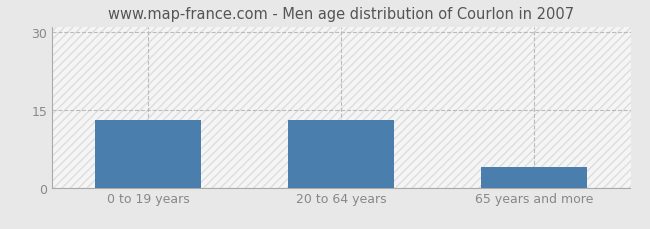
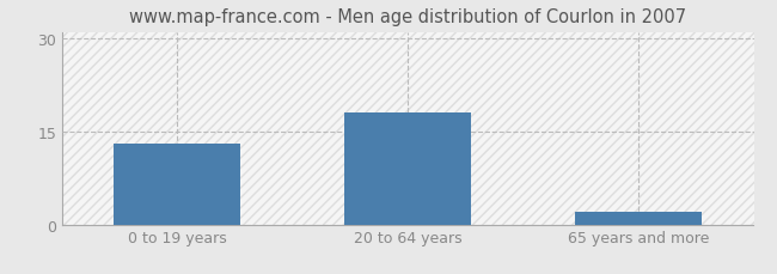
20 to 64 years: 13 -> 18
65 years and more: 4 -> 2
